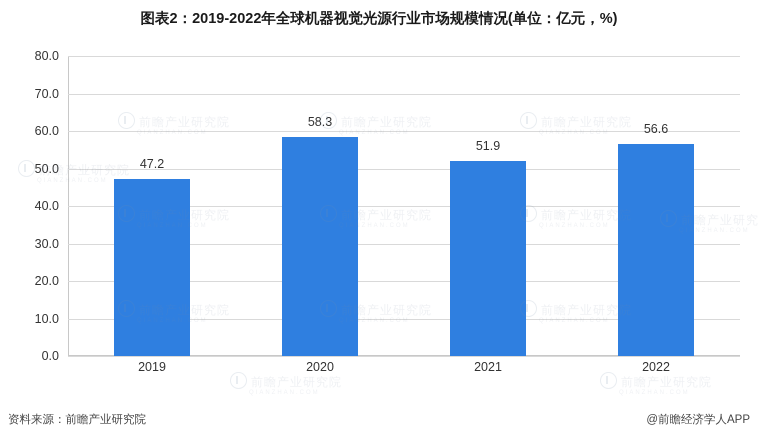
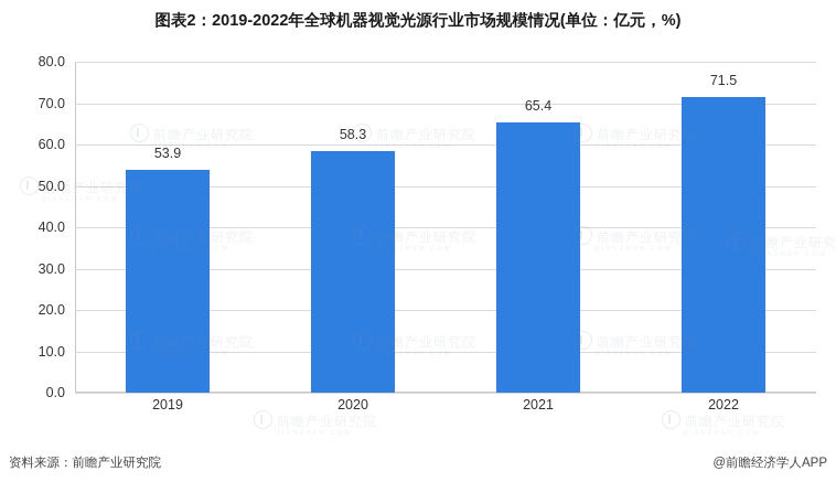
2019: 47.2 -> 53.9
2021: 51.9 -> 65.4
2022: 56.6 -> 71.5
